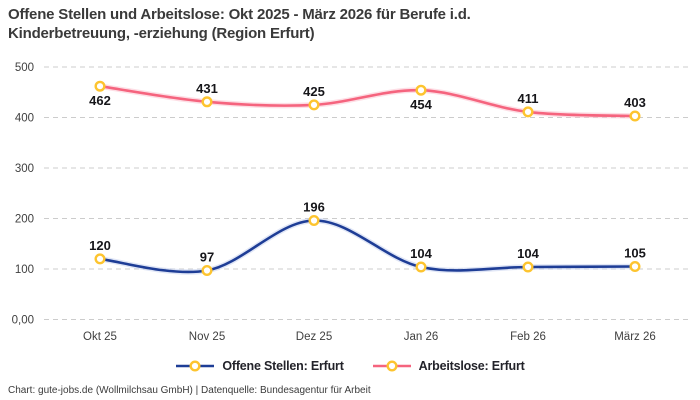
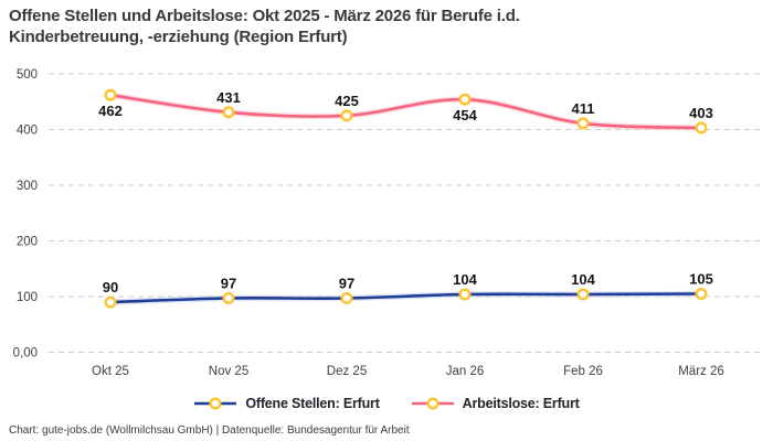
Offene Stellen: Erfurt/Okt 25: 120 -> 90
Offene Stellen: Erfurt/Dez 25: 196 -> 97
